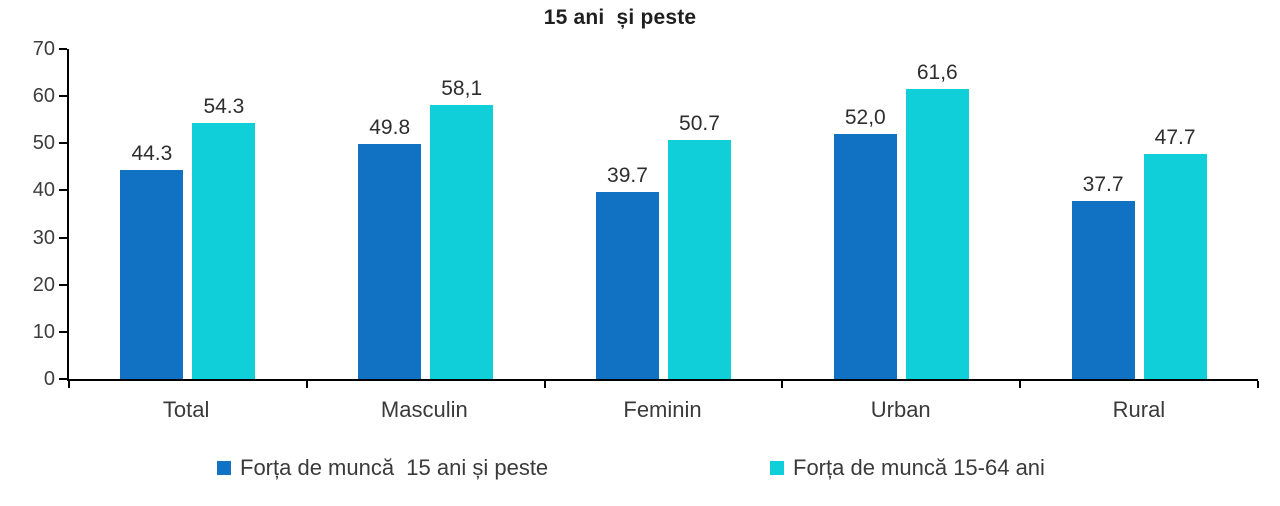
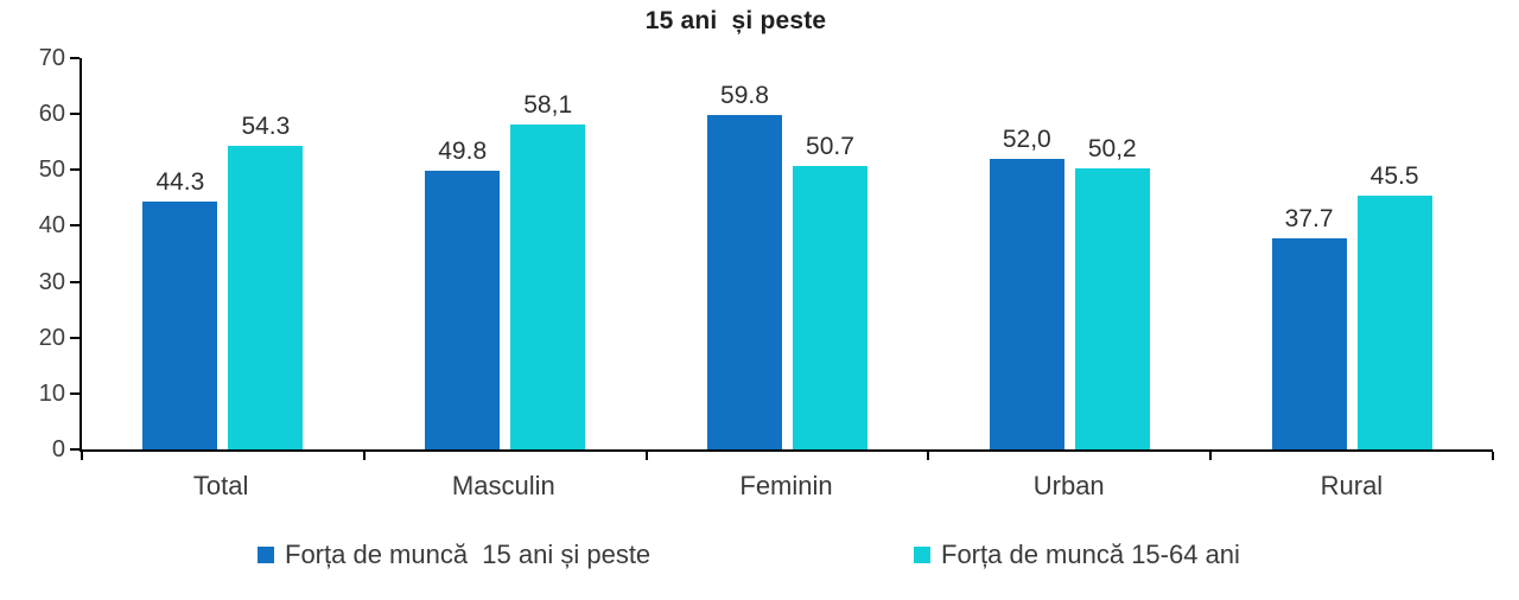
Forța de muncă 15 ani și peste/Feminin: 39.7 -> 59.8
Forța de muncă 15-64 ani/Urban: 61,6 -> 50,2
Forța de muncă 15-64 ani/Rural: 47.7 -> 45.5
